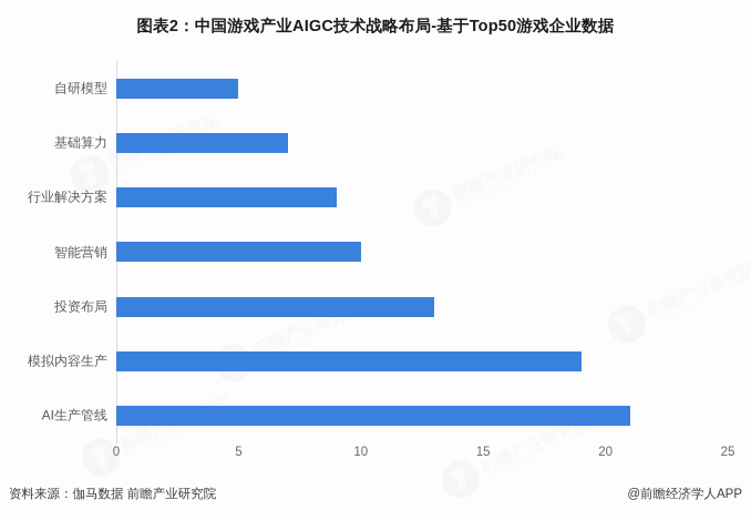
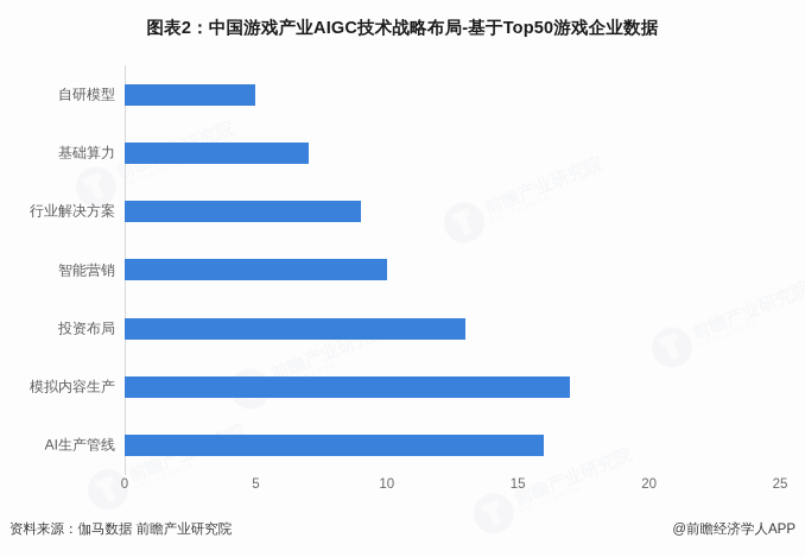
模拟内容生产: 19 -> 17
AI生产管线: 21 -> 16
